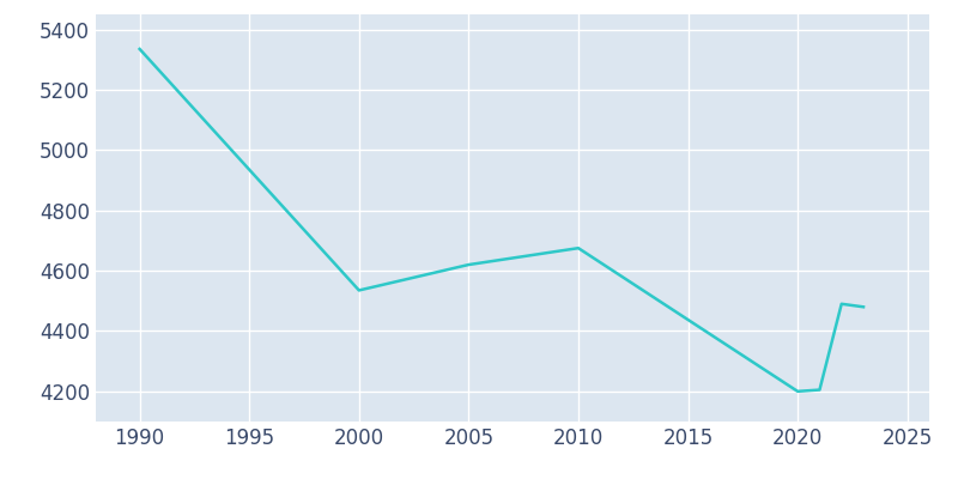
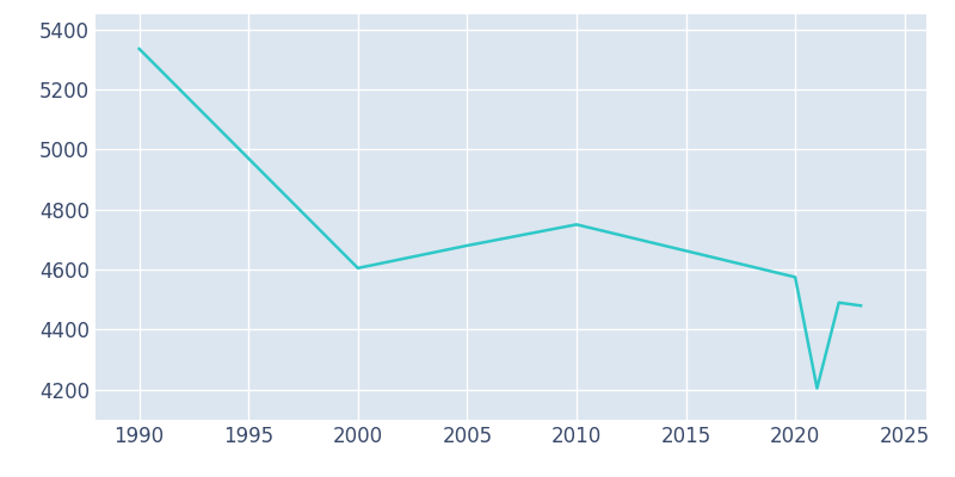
2000: 4535 -> 4605
2005: 4620 -> 4680
2010: 4675 -> 4750
2020: 4200 -> 4575
